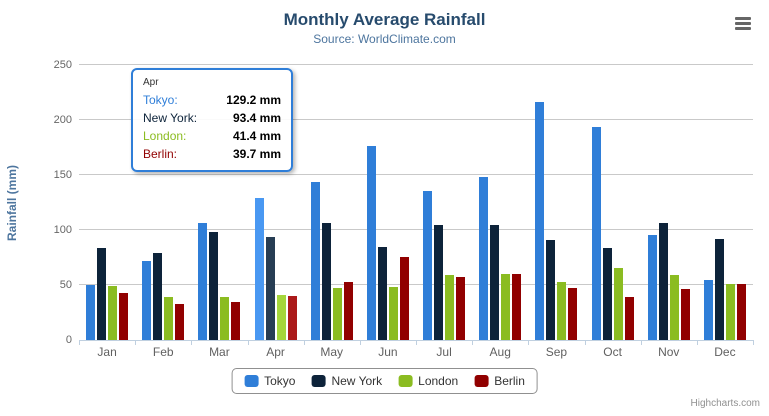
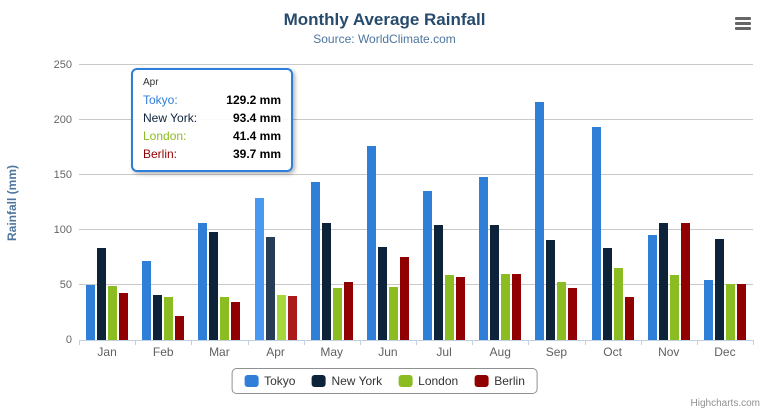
New York/Feb: 79 -> 41
Berlin/Feb: 33 -> 22
Berlin/Nov: 47 -> 106
